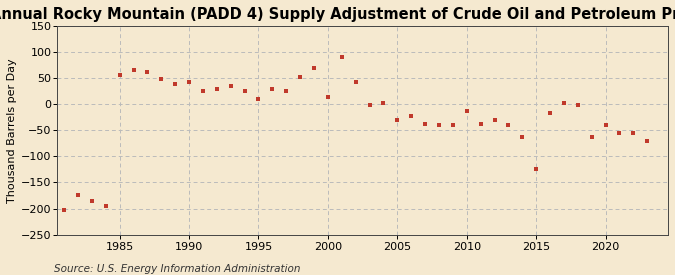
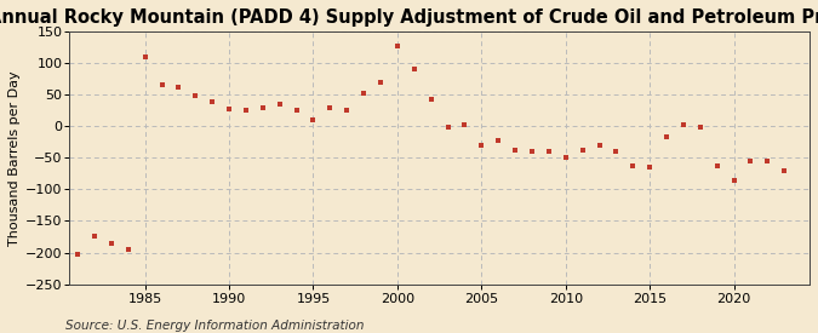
1985: 56 -> 110
1990: 42 -> 27
2000: 14 -> 127
2010: -14 -> -50
2015: -124 -> -65
2020: -40 -> -85
